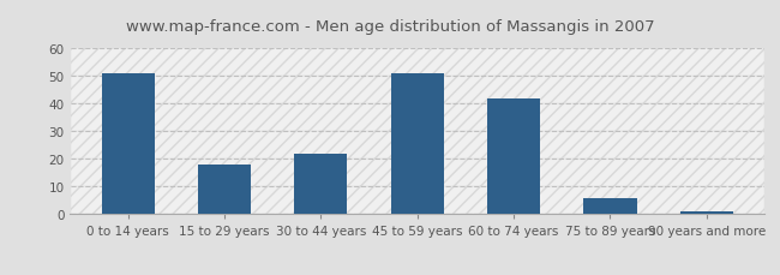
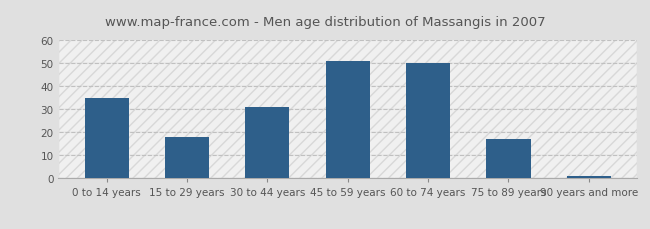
0 to 14 years: 51 -> 35
30 to 44 years: 22 -> 31
60 to 74 years: 42 -> 50
75 to 89 years: 6 -> 17
